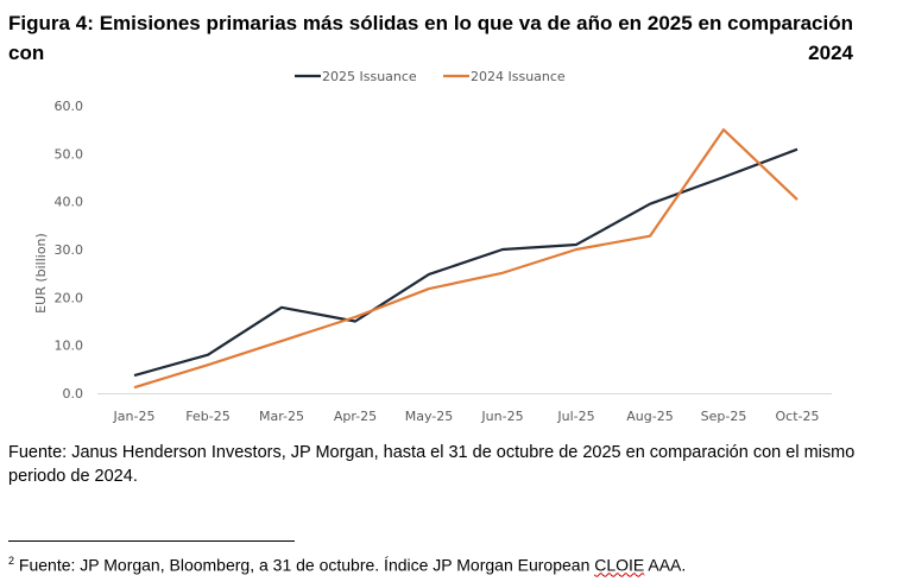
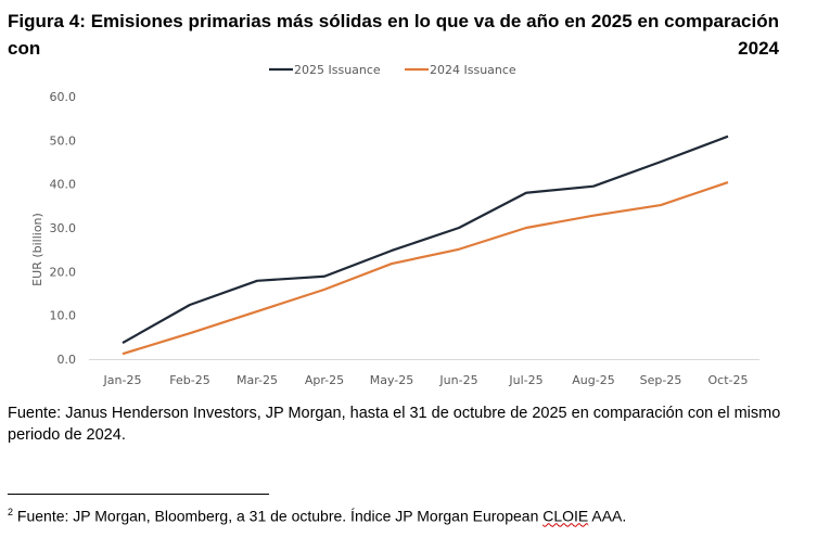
2025 Issuance/Feb-25: 8 -> 12
2025 Issuance/Apr-25: 15 -> 19
2025 Issuance/Jul-25: 31 -> 38
2024 Issuance/Sep-25: 55 -> 35
